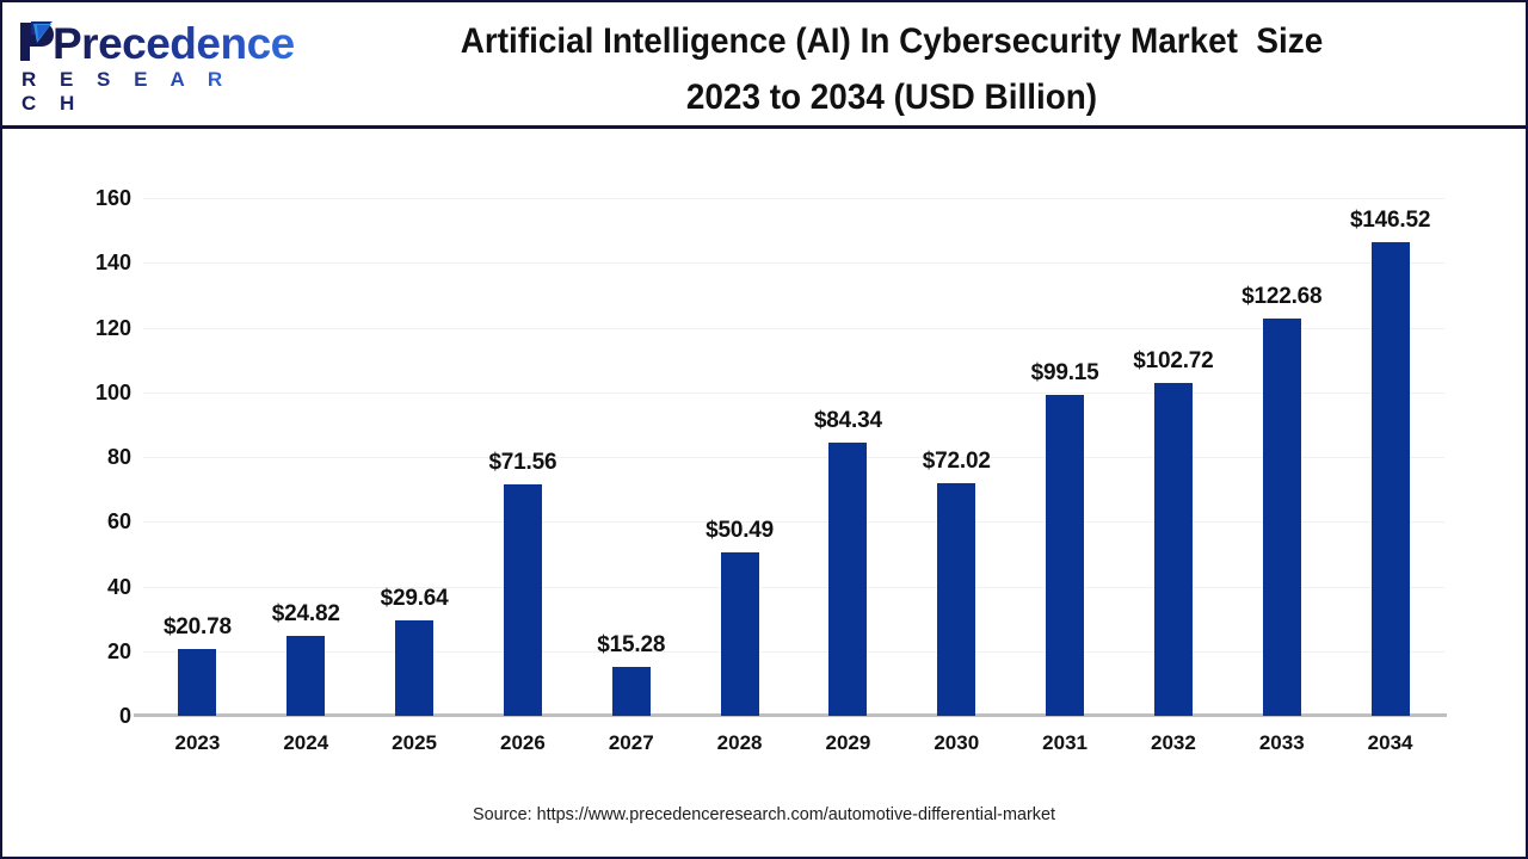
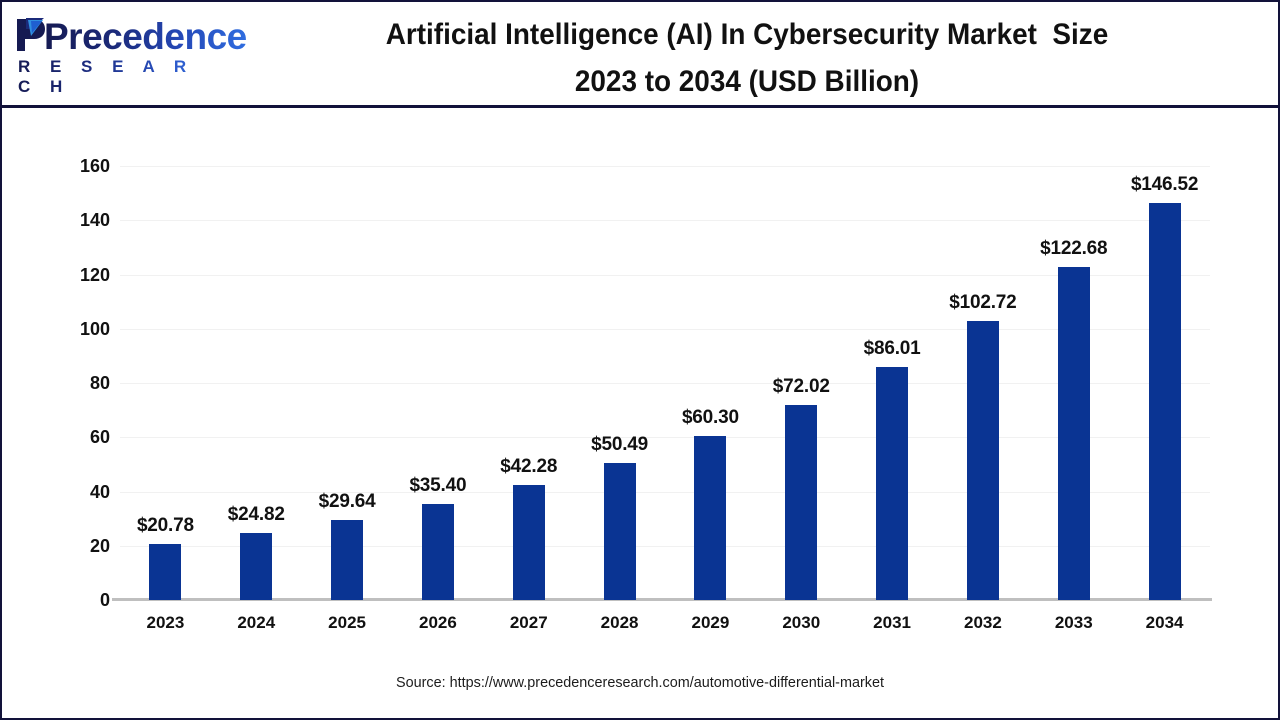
2026: $71.56 -> $35.40
2027: $15.28 -> $42.28
2029: $84.34 -> $60.30
2031: $99.15 -> $86.01
